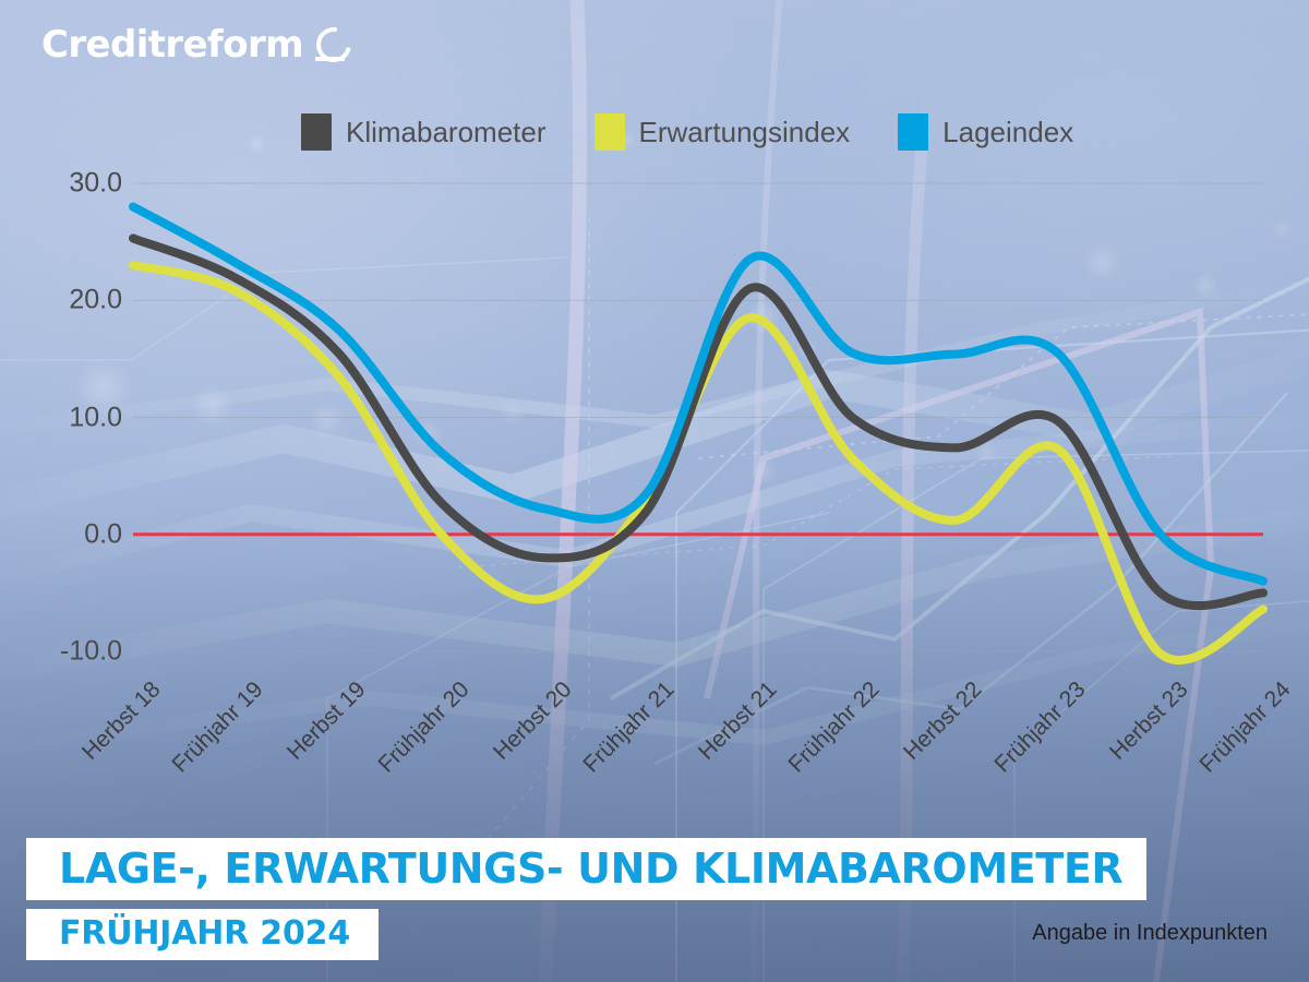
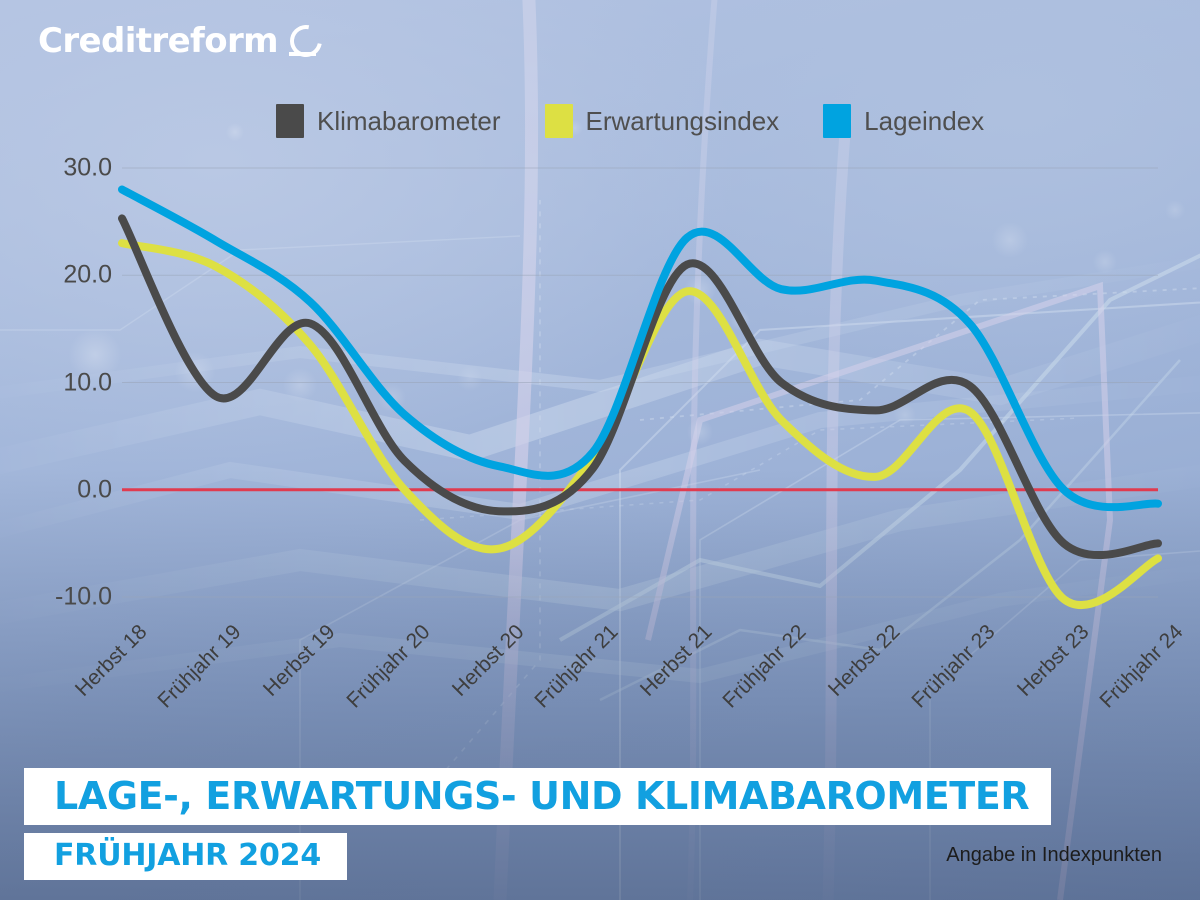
Klimabarometer/Frühjahr 19: 21.9 -> 8.7
Lageindex/Frühjahr 22: 15.5 -> 18.7
Lageindex/Herbst 22: 15.4 -> 19.5
Lageindex/Frühjahr 24: -4.0 -> -1.3
